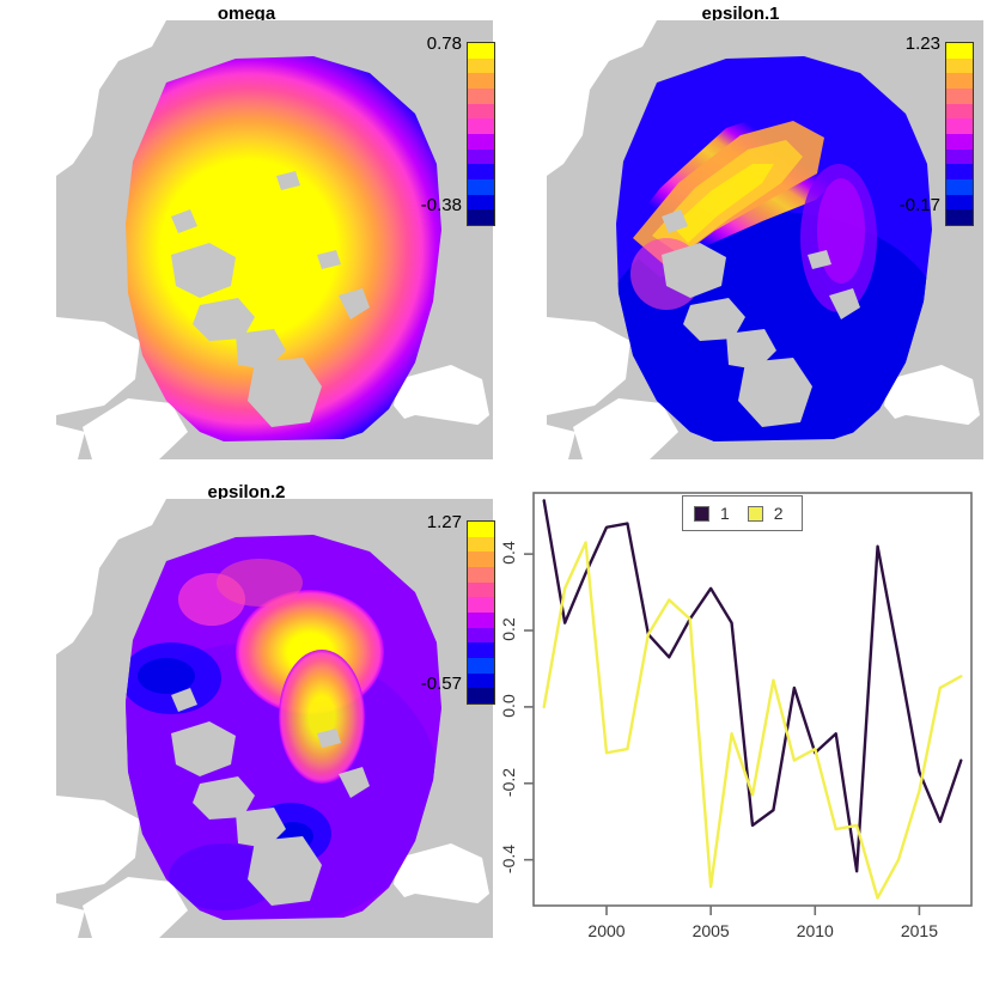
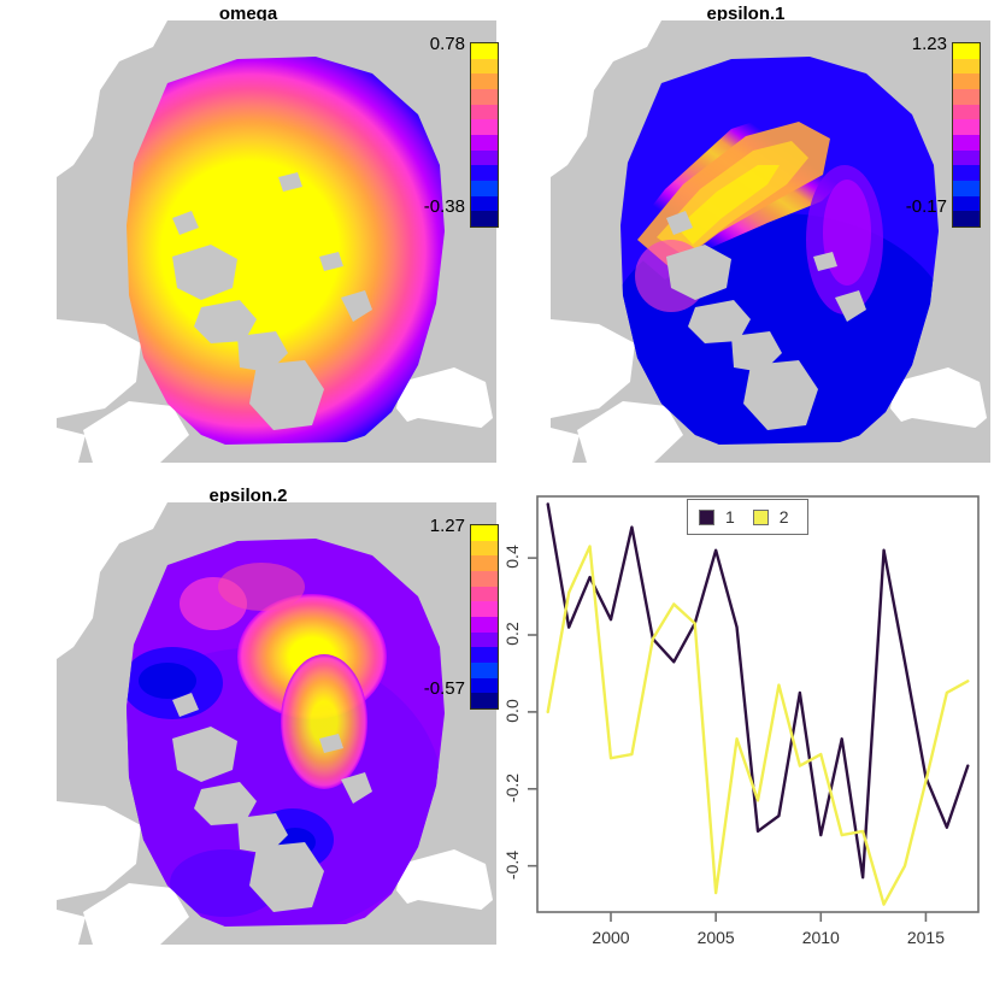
1/2000: 0.47 -> 0.24
1/2005: 0.31 -> 0.42
1/2010: -0.12 -> -0.32
2/2015: -0.22 -> -0.18
